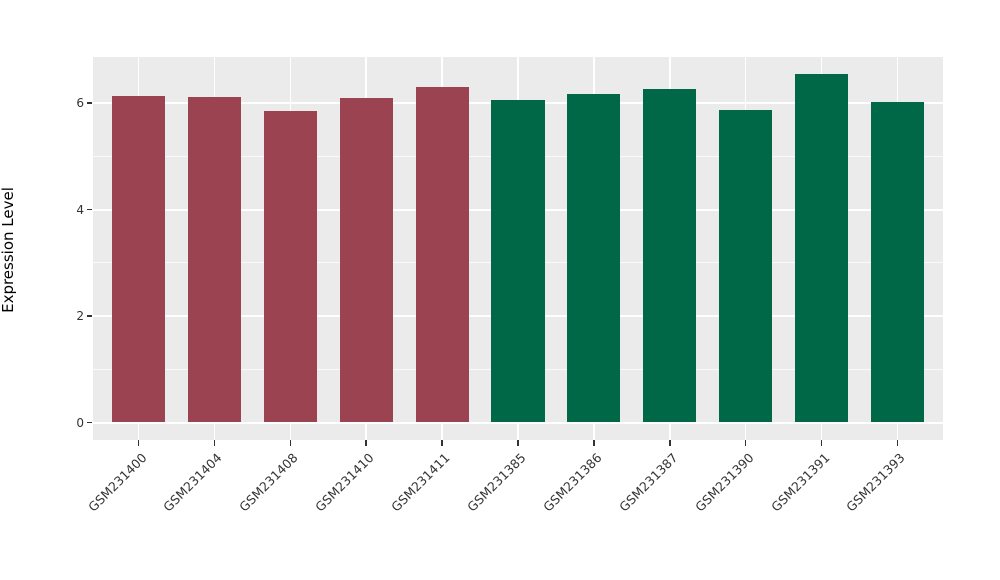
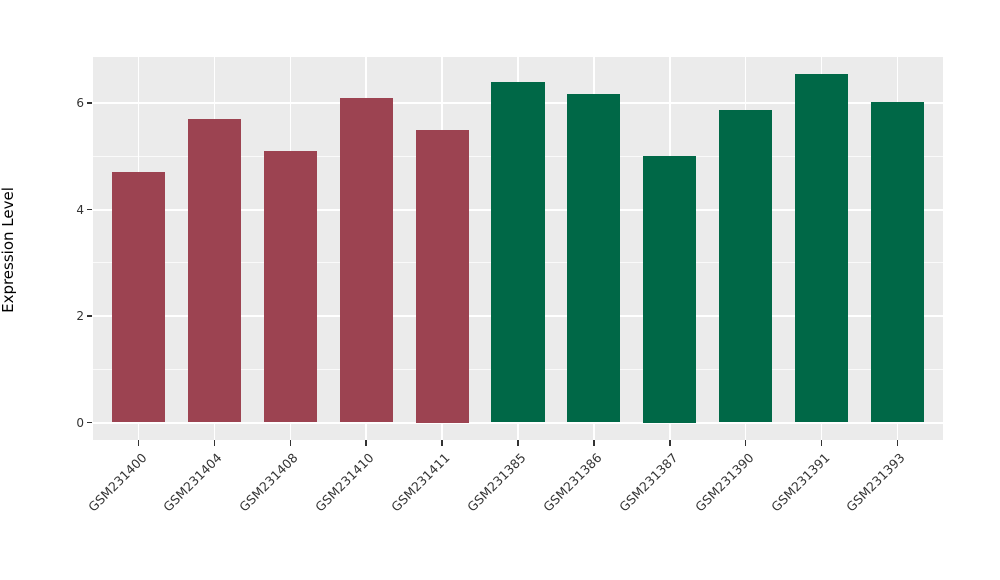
GSM231400: 6.1 -> 4.7
GSM231404: 6.1 -> 5.7
GSM231408: 5.8 -> 5.1
GSM231411: 6.3 -> 5.5
GSM231385: 6.1 -> 6.4
GSM231387: 6.3 -> 5.0
